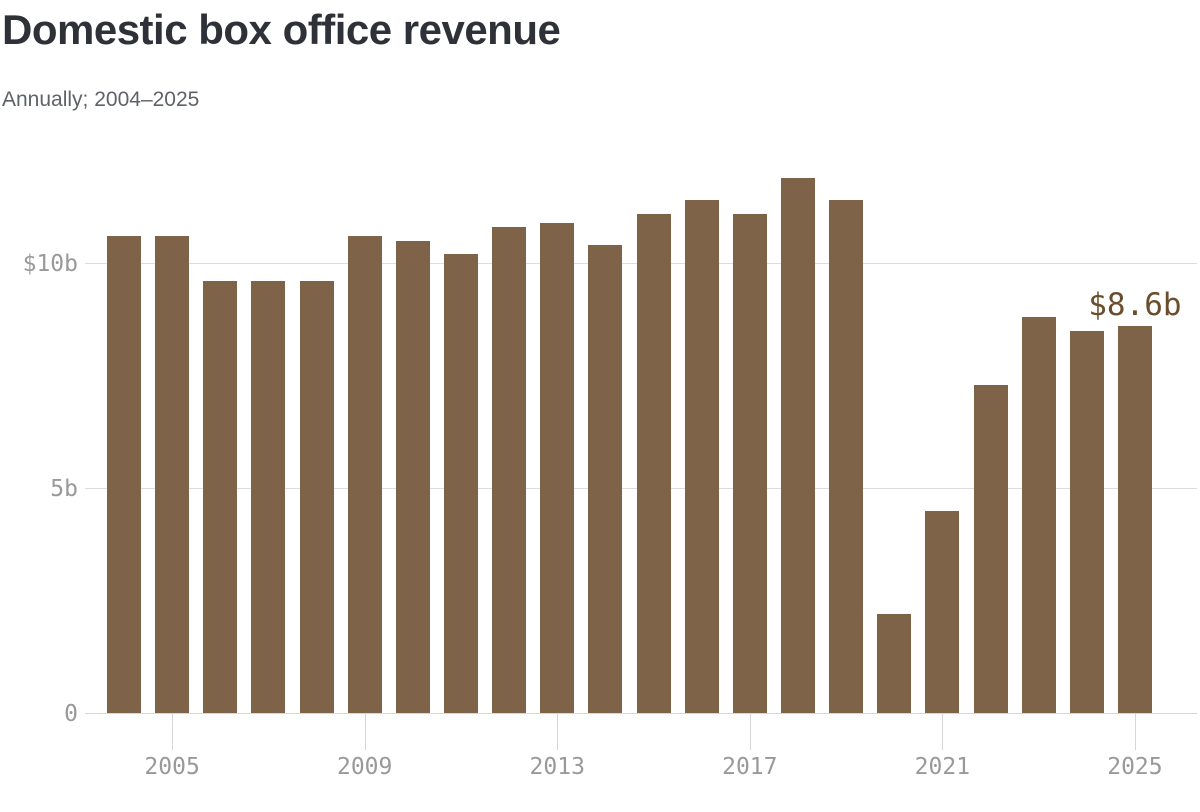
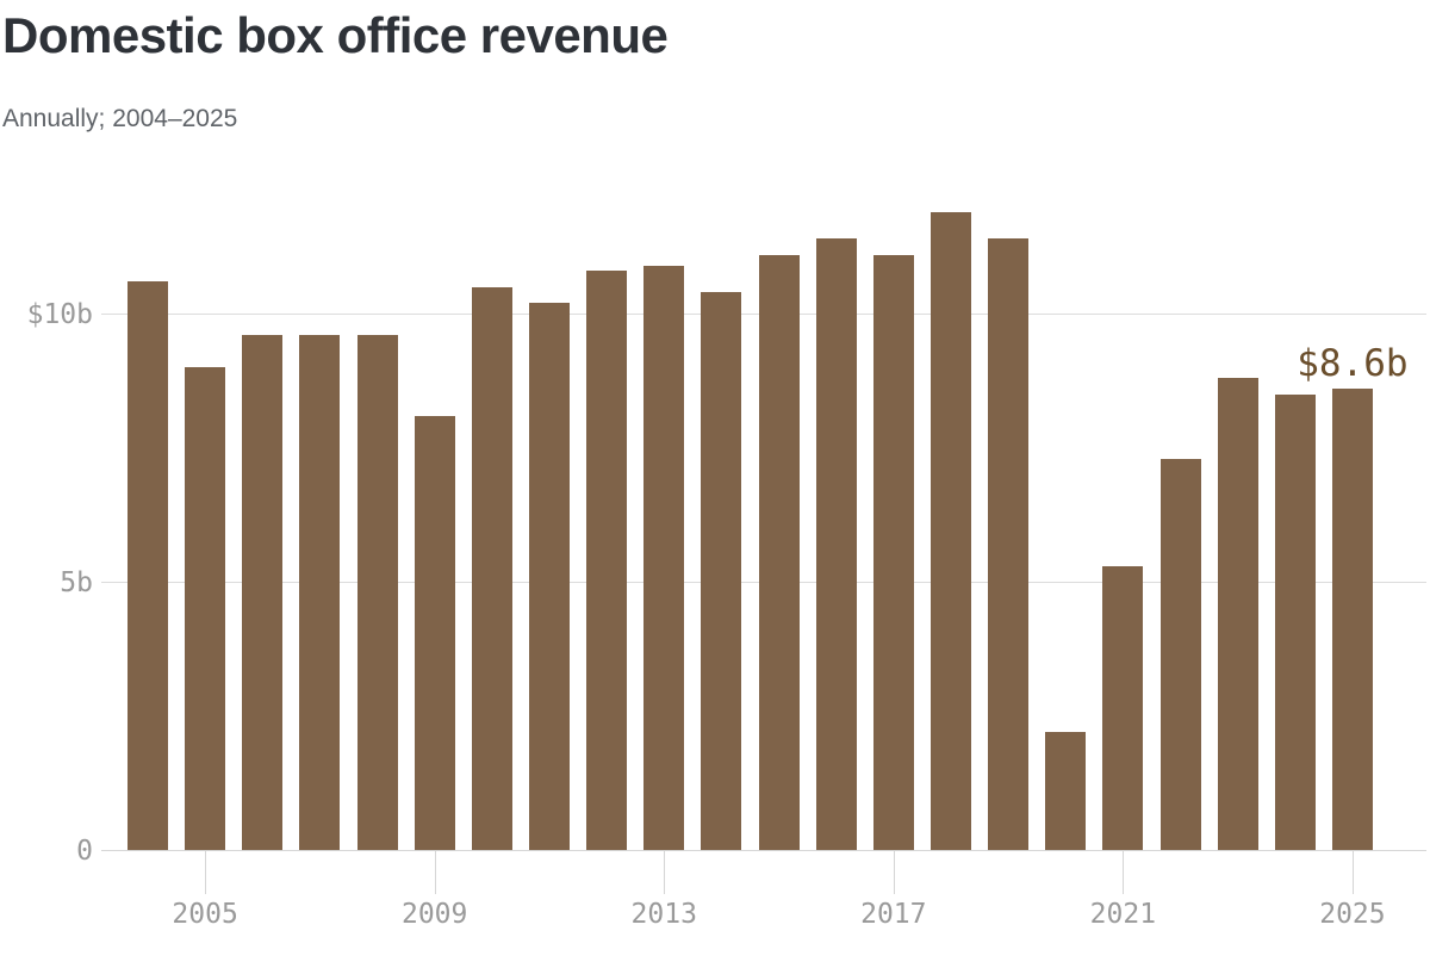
2005: $10.6b -> $9.0b
2009: $10.6b -> $8.1b
2021: $4.5b -> $5.3b
